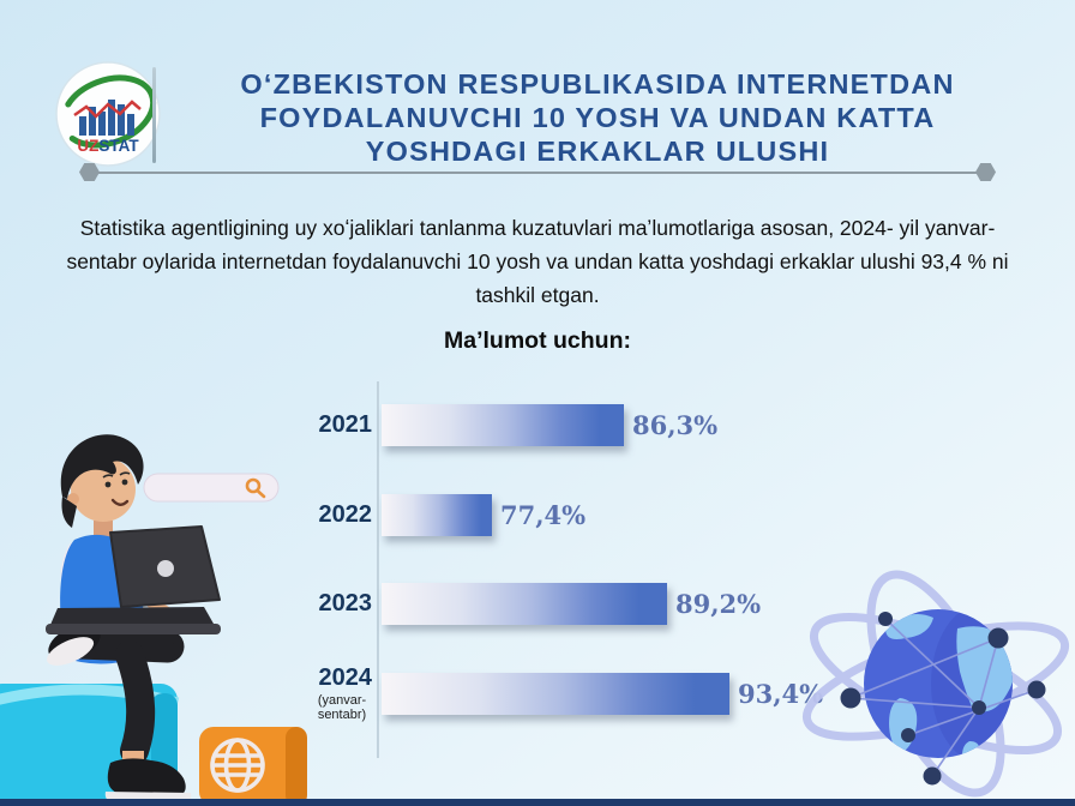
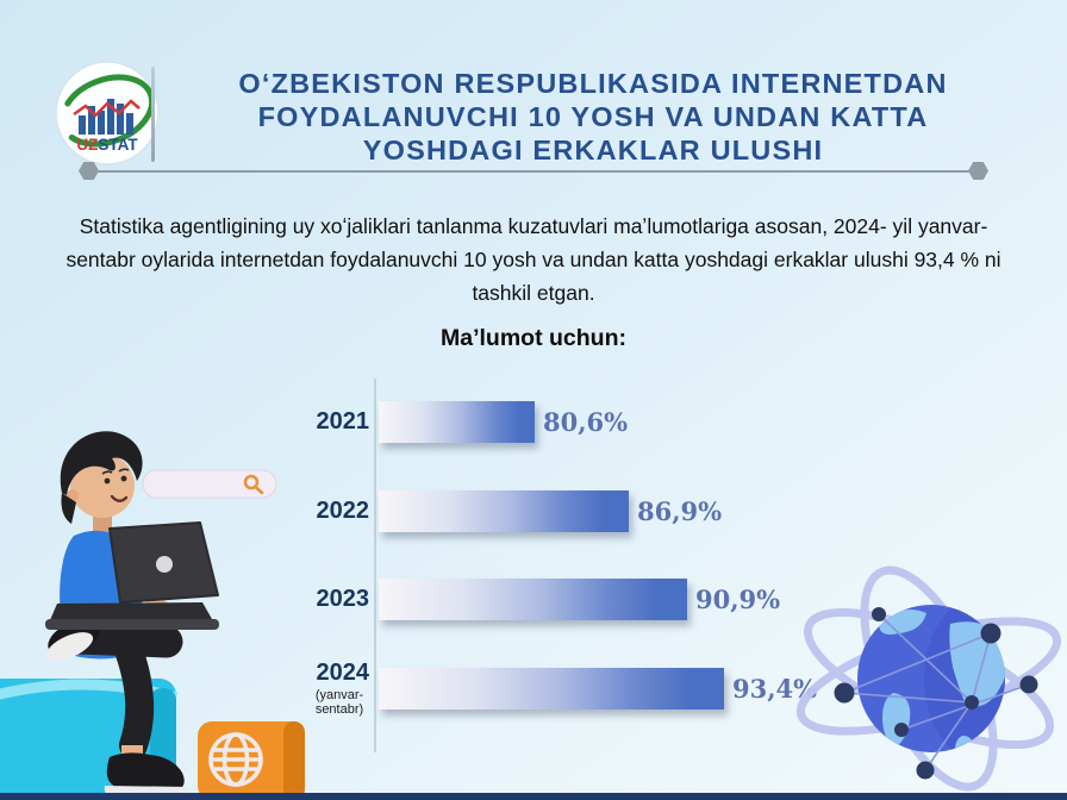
2021: 86,3% -> 80,6%
2022: 77,4% -> 86,9%
2023: 89,2% -> 90,9%
